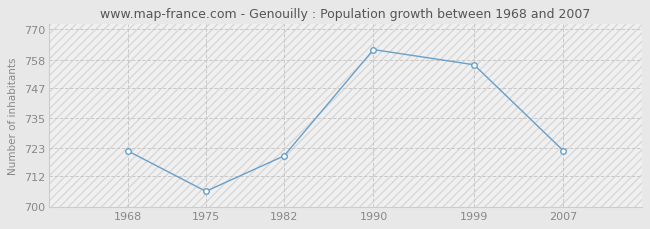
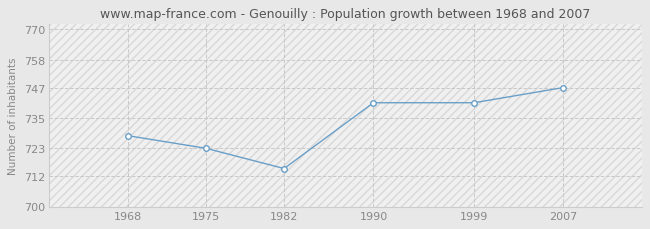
1968: 722 -> 728
1975: 706 -> 723
1982: 720 -> 715
1990: 762 -> 741
1999: 756 -> 741
2007: 722 -> 747
